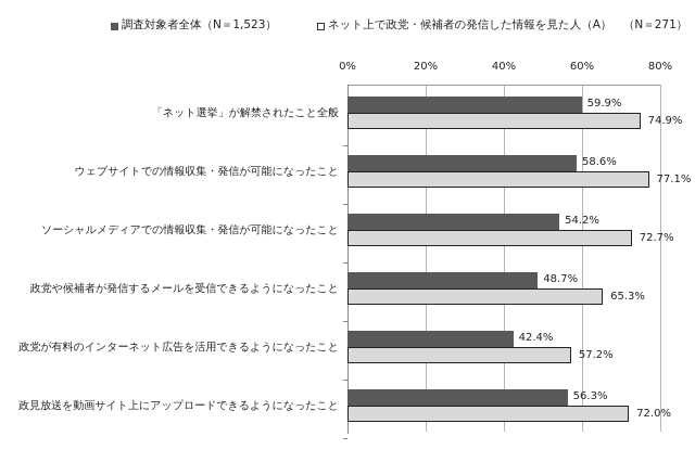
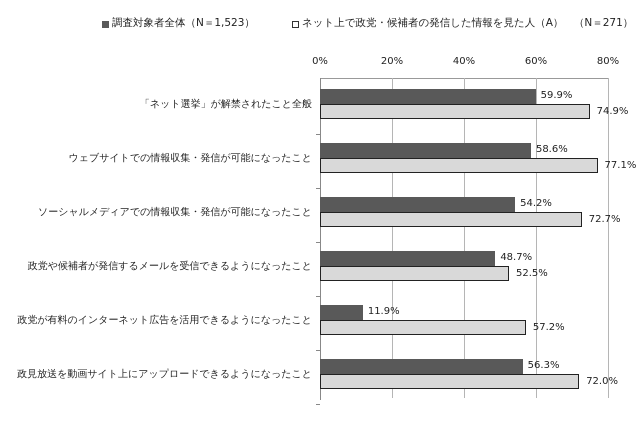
ネット上で政党・候補者の発信した情報を見た人（A） （N＝271）/政党や候補者が発信するメールを受信できるようになったこと: 65.3% -> 52.5%
調査対象者全体（N＝1,523）/政党が有料のインターネット広告を活用できるようになったこと: 42.4% -> 11.9%
